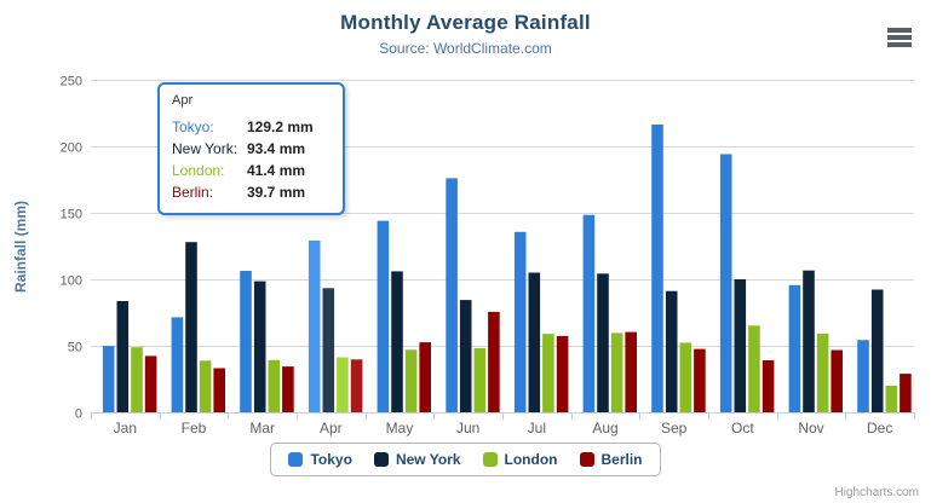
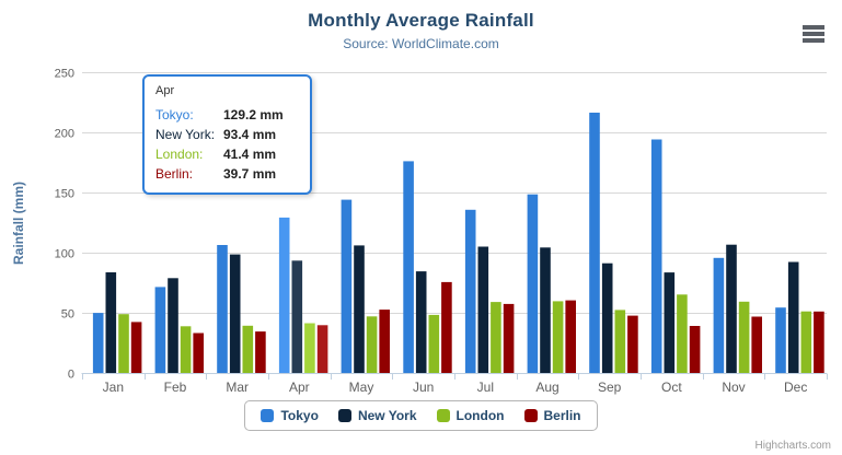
New York/Feb: 128 -> 79
New York/Oct: 100 -> 84
London/Dec: 20 -> 51
Berlin/Dec: 29 -> 51
